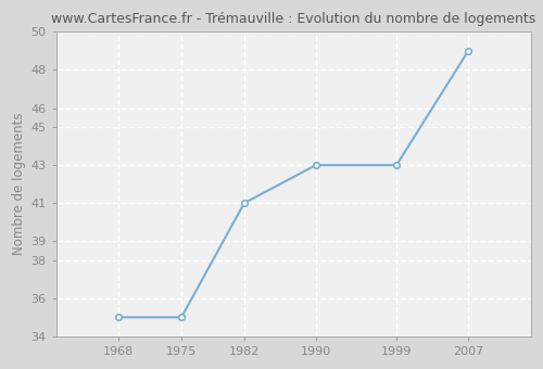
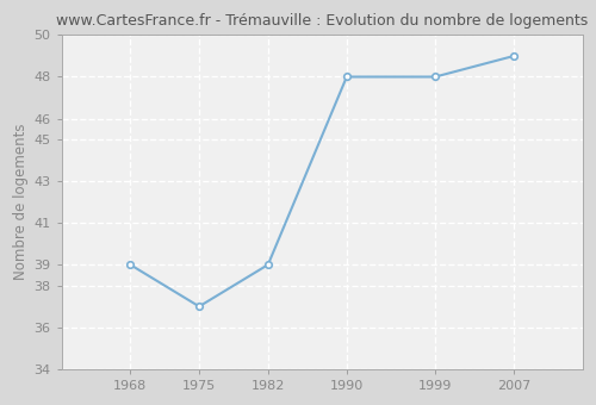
1968: 35 -> 39
1975: 35 -> 37
1982: 41 -> 39
1990: 43 -> 48
1999: 43 -> 48
